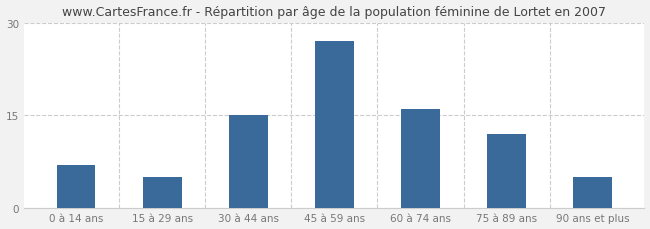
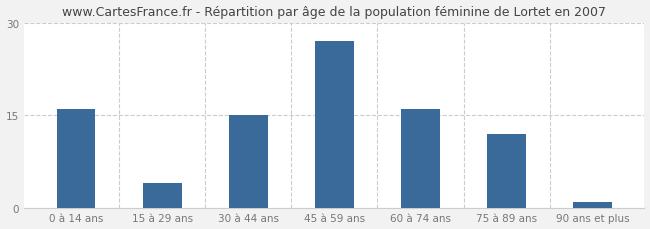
0 à 14 ans: 7 -> 16
15 à 29 ans: 5 -> 4
90 ans et plus: 5 -> 1
